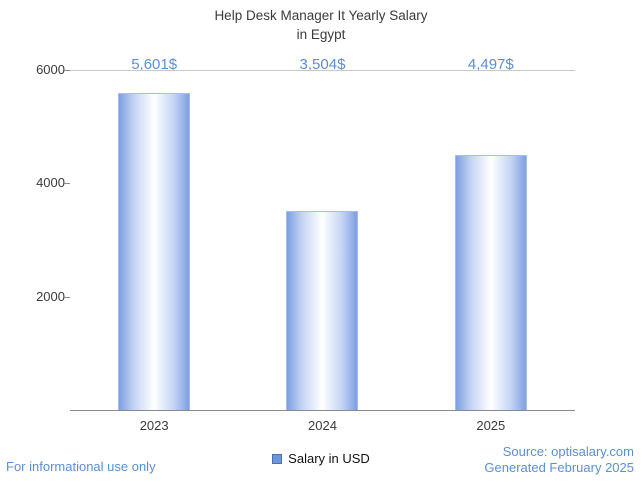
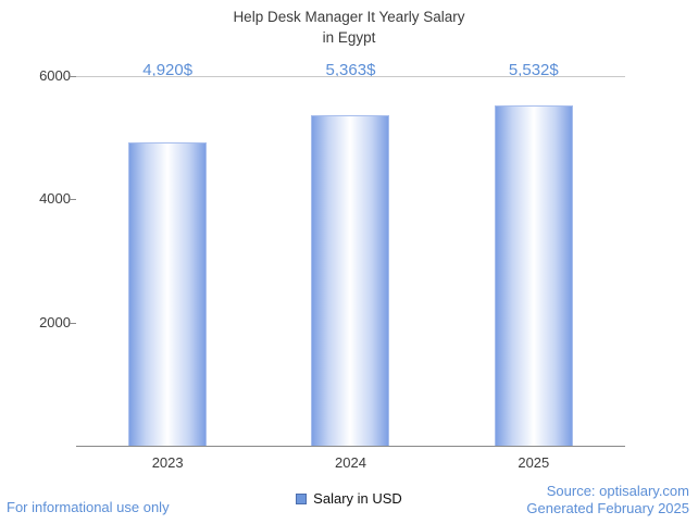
2023: 5,601 -> 4,920
2024: 3,504 -> 5,363
2025: 4,497 -> 5,532
